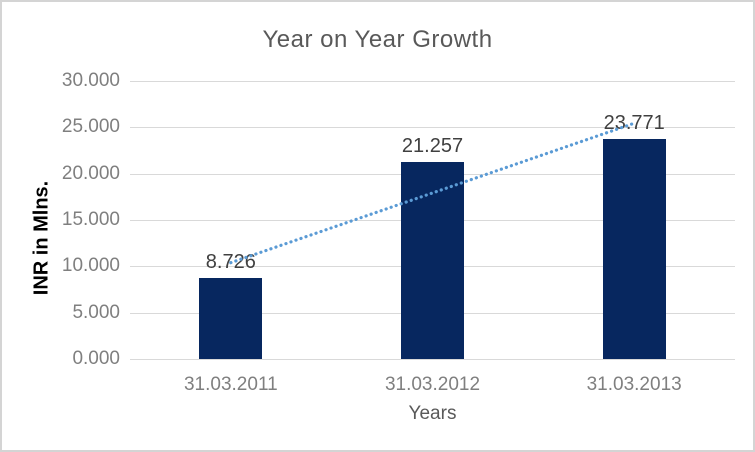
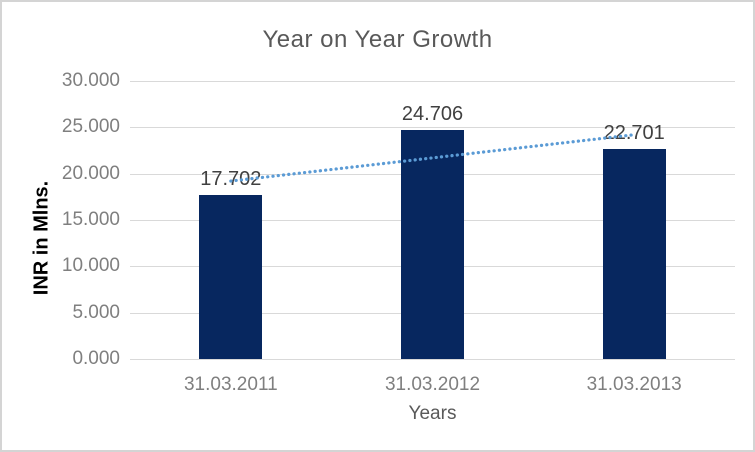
31.03.2011: 8.726 -> 17.702
31.03.2012: 21.257 -> 24.706
31.03.2013: 23.771 -> 22.701
